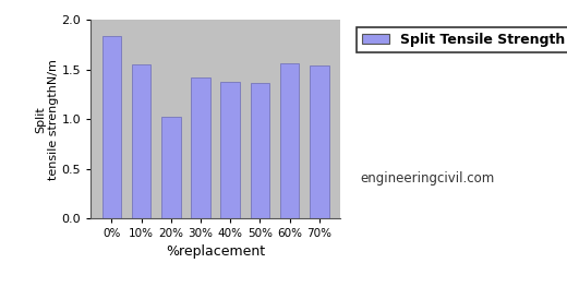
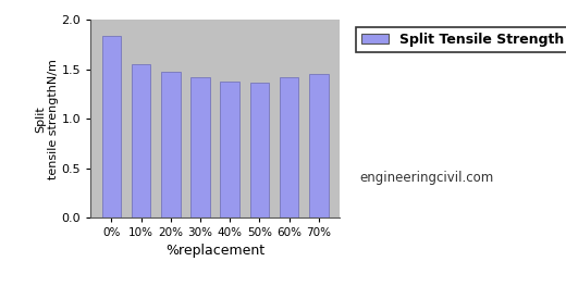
20%: 1.02 -> 1.48
60%: 1.56 -> 1.42
70%: 1.54 -> 1.45
